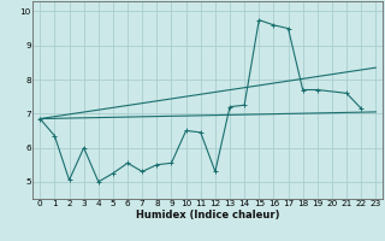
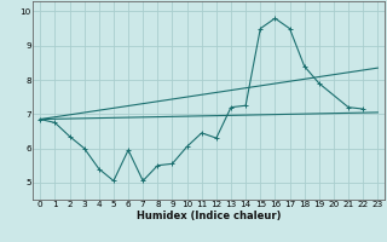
1: 6.35 -> 6.75
2: 5.05 -> 6.35
4: 5.00 -> 5.40
5: 5.25 -> 5.05
6: 5.55 -> 5.95
7: 5.30 -> 5.05
10: 6.50 -> 6.05
12: 5.30 -> 6.30
15: 9.75 -> 9.50
16: 9.60 -> 9.80
18: 7.70 -> 8.40
19: 7.70 -> 7.90
21: 7.60 -> 7.20
